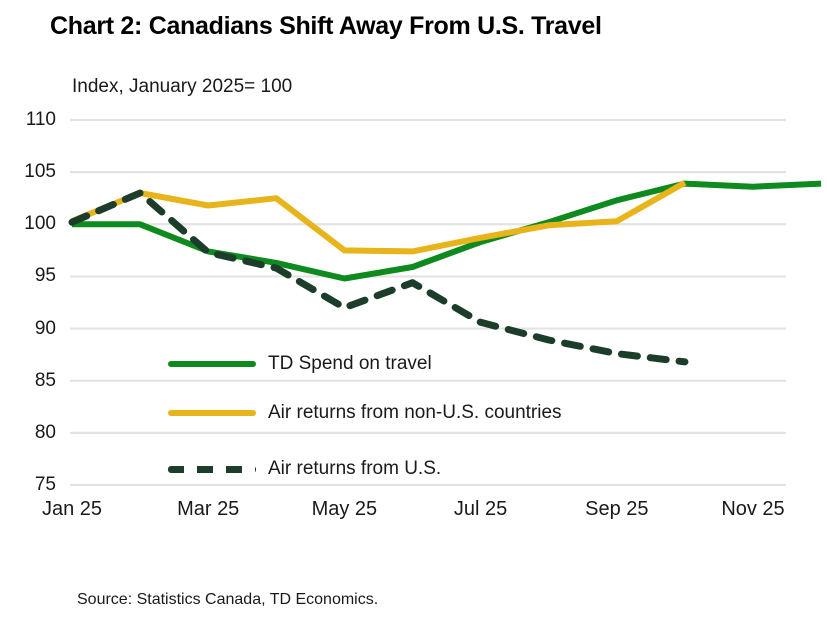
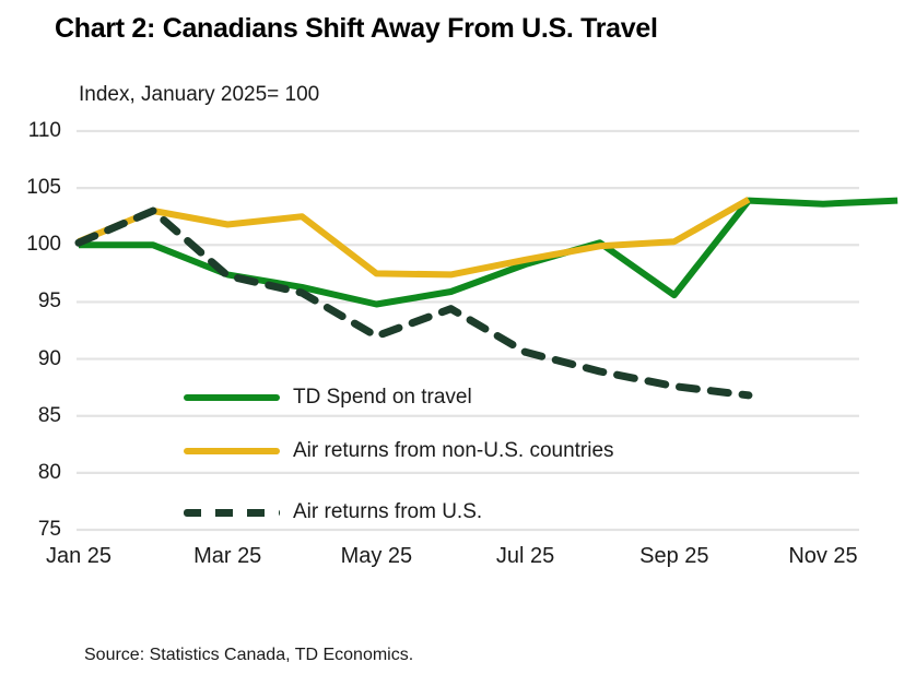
TD Spend on travel/Sep 25: 102.3 -> 95.6
